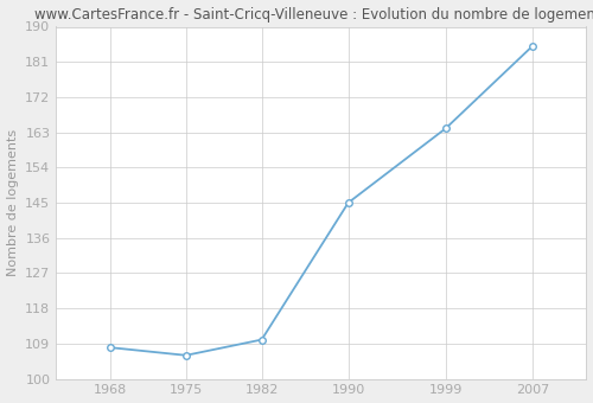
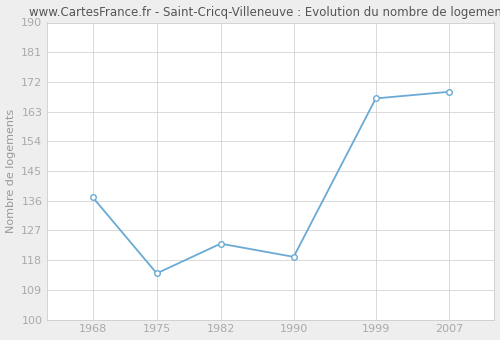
1968: 108 -> 137
1975: 106 -> 114
1982: 110 -> 123
1990: 145 -> 119
1999: 164 -> 167
2007: 185 -> 169
